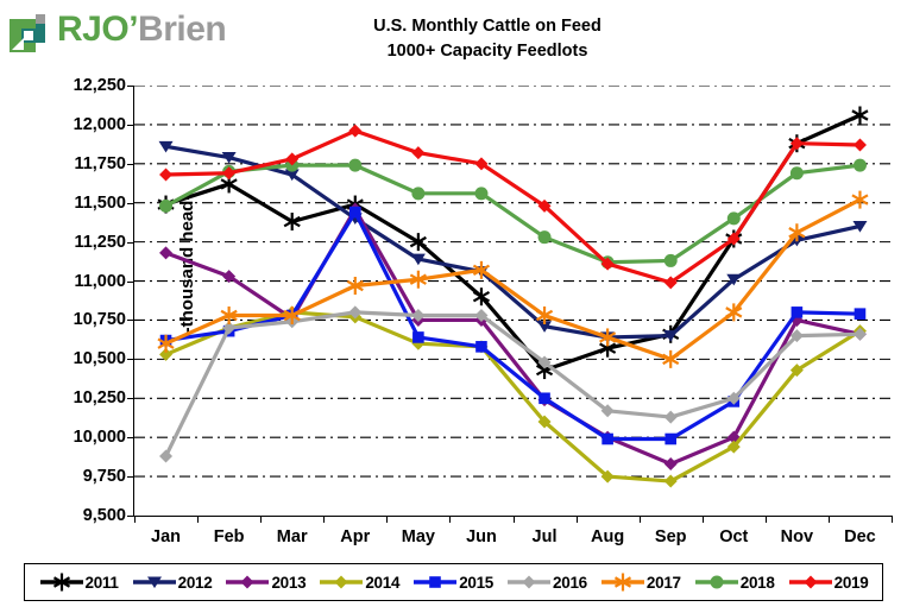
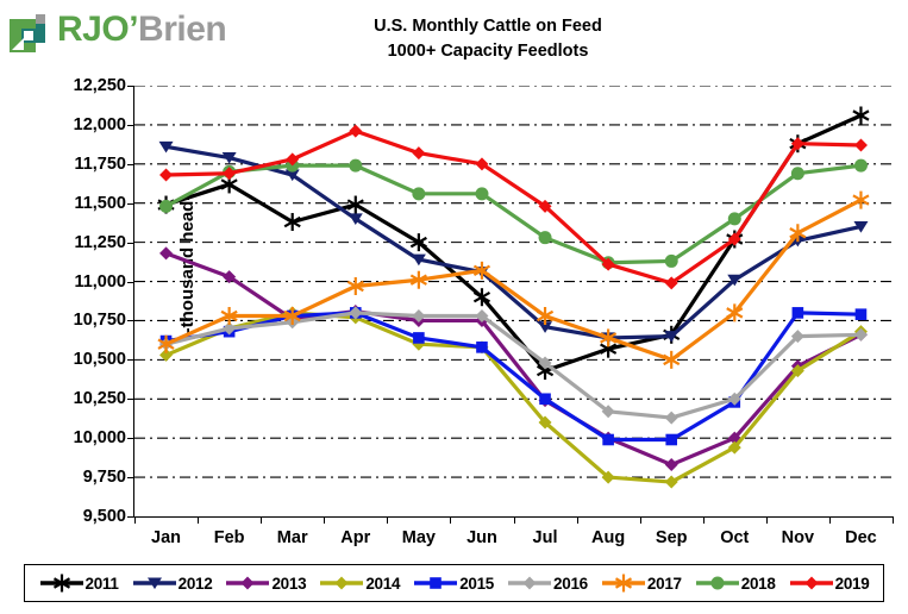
2016/Jan: 9880 -> 10600
2013/Apr: 11460 -> 10810
2015/Apr: 11440 -> 10800
2013/Nov: 10750 -> 10460
